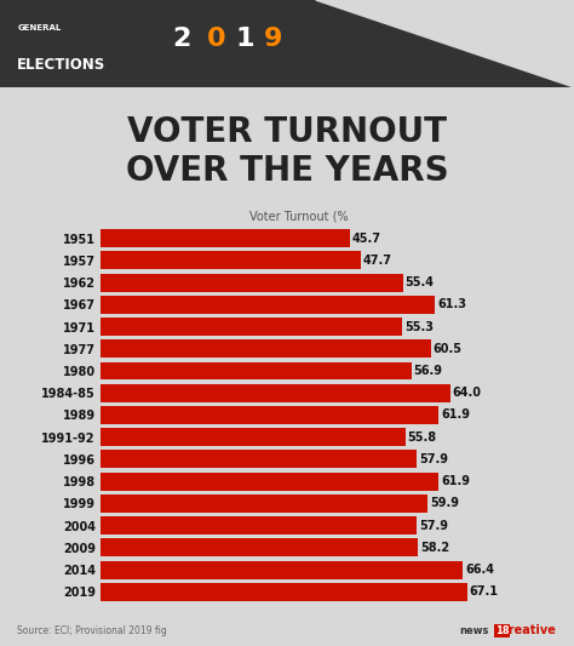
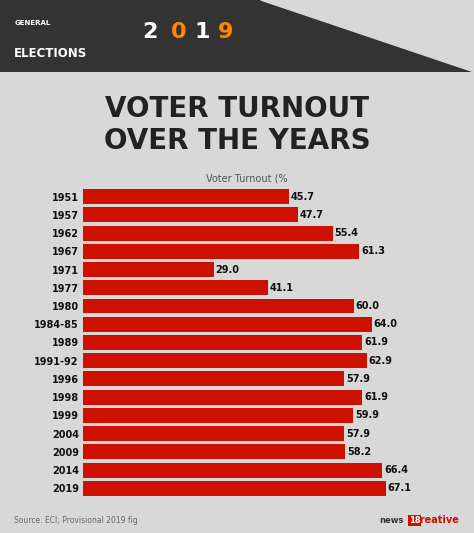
1971: 55.3 -> 29.0
1977: 60.5 -> 41.1
1980: 56.9 -> 60.0
1991-92: 55.8 -> 62.9
